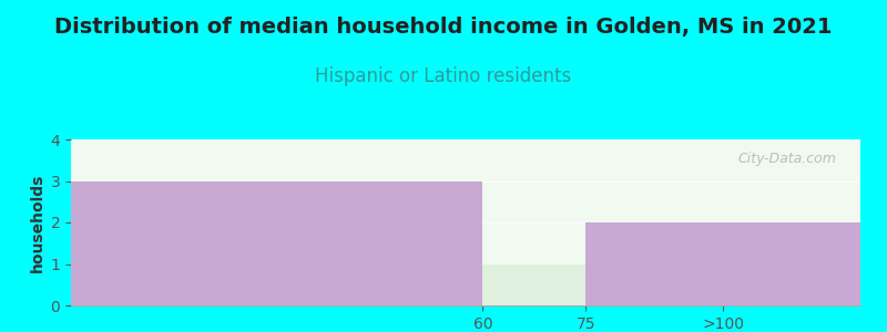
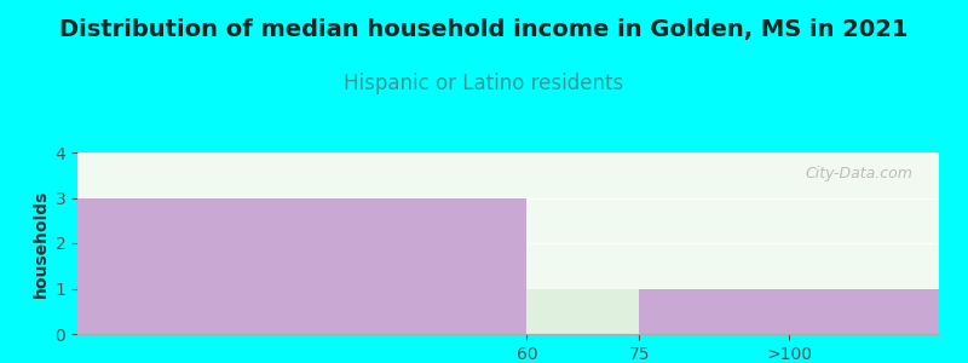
>100: 2 -> 1
